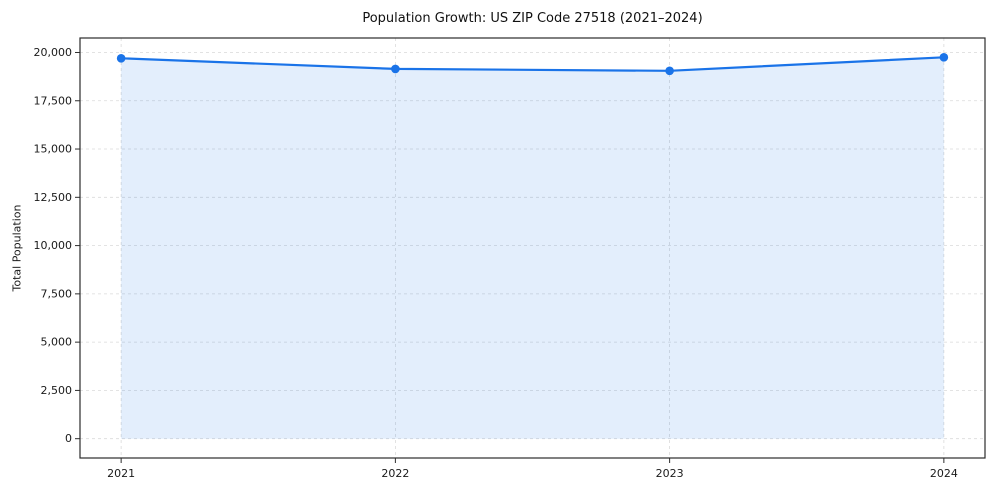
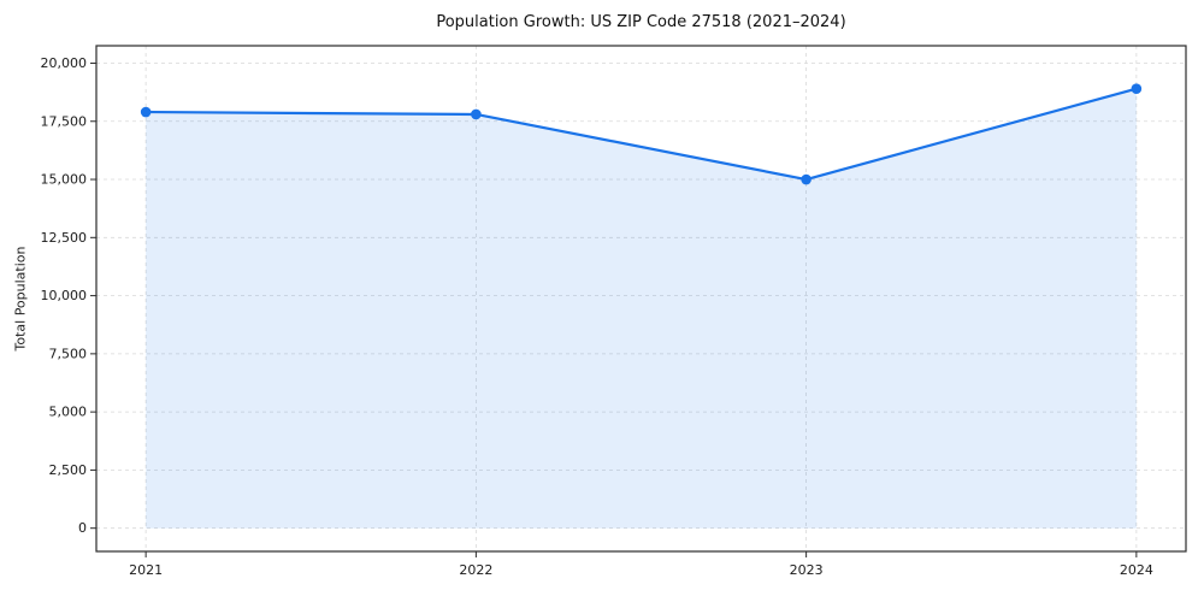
2021: 19700 -> 17900
2022: 19200 -> 17800
2023: 19000 -> 15000
2024: 19800 -> 18900
